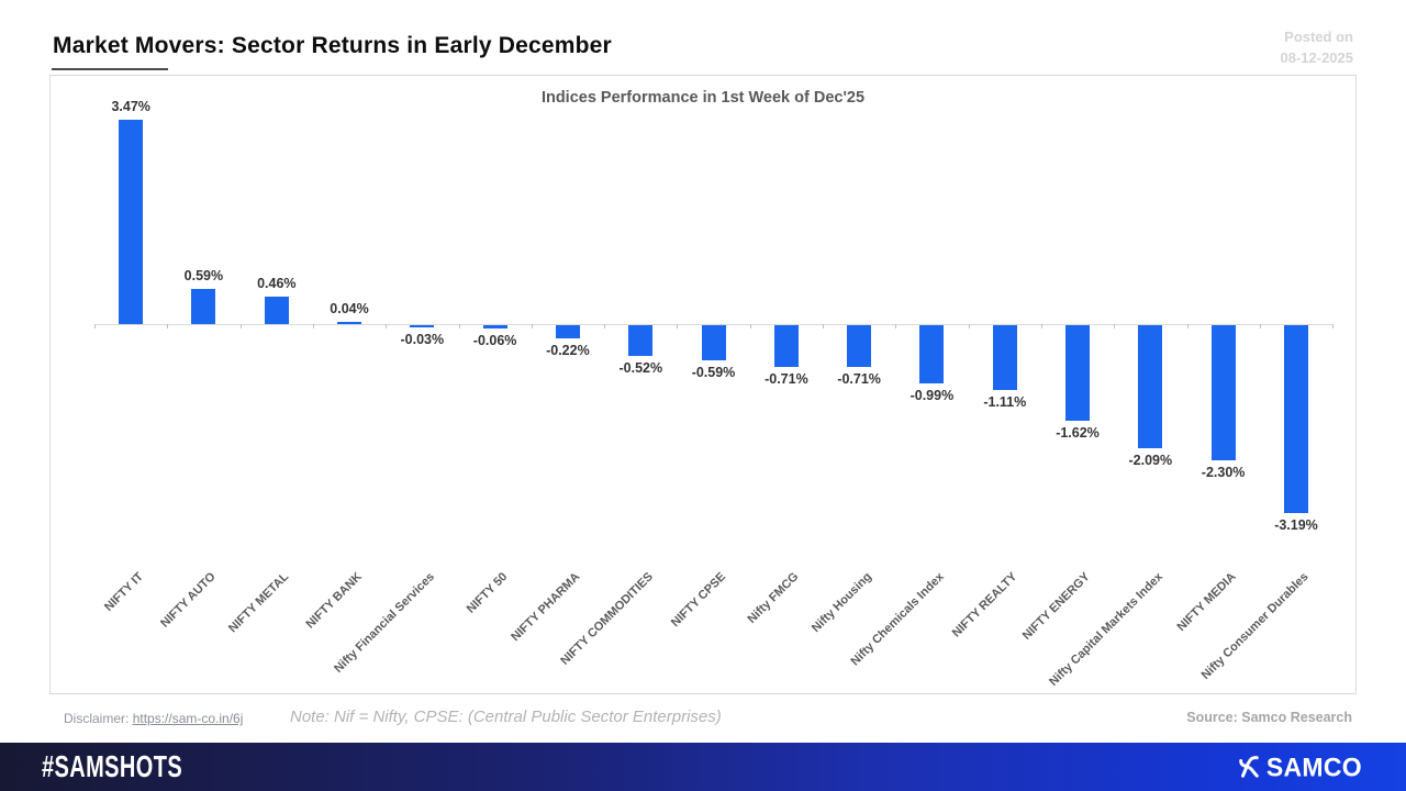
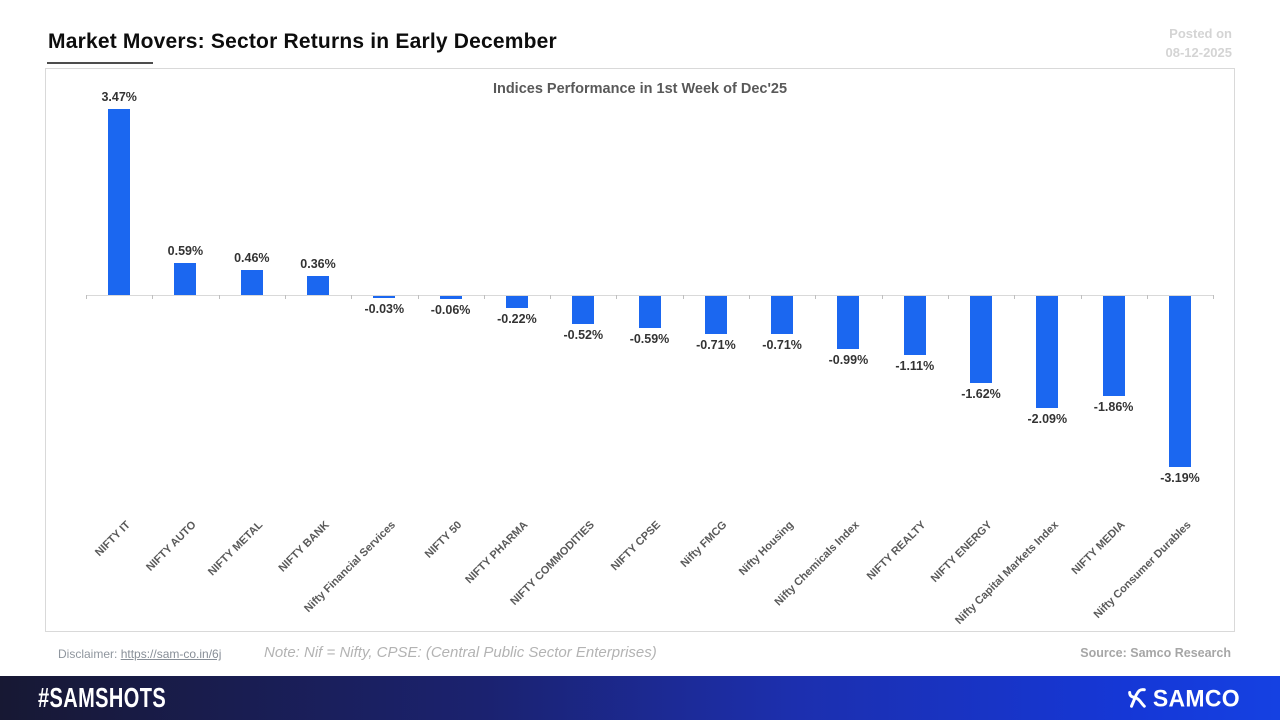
NIFTY BANK: 0.04% -> 0.36%
NIFTY MEDIA: -2.30% -> -1.86%
